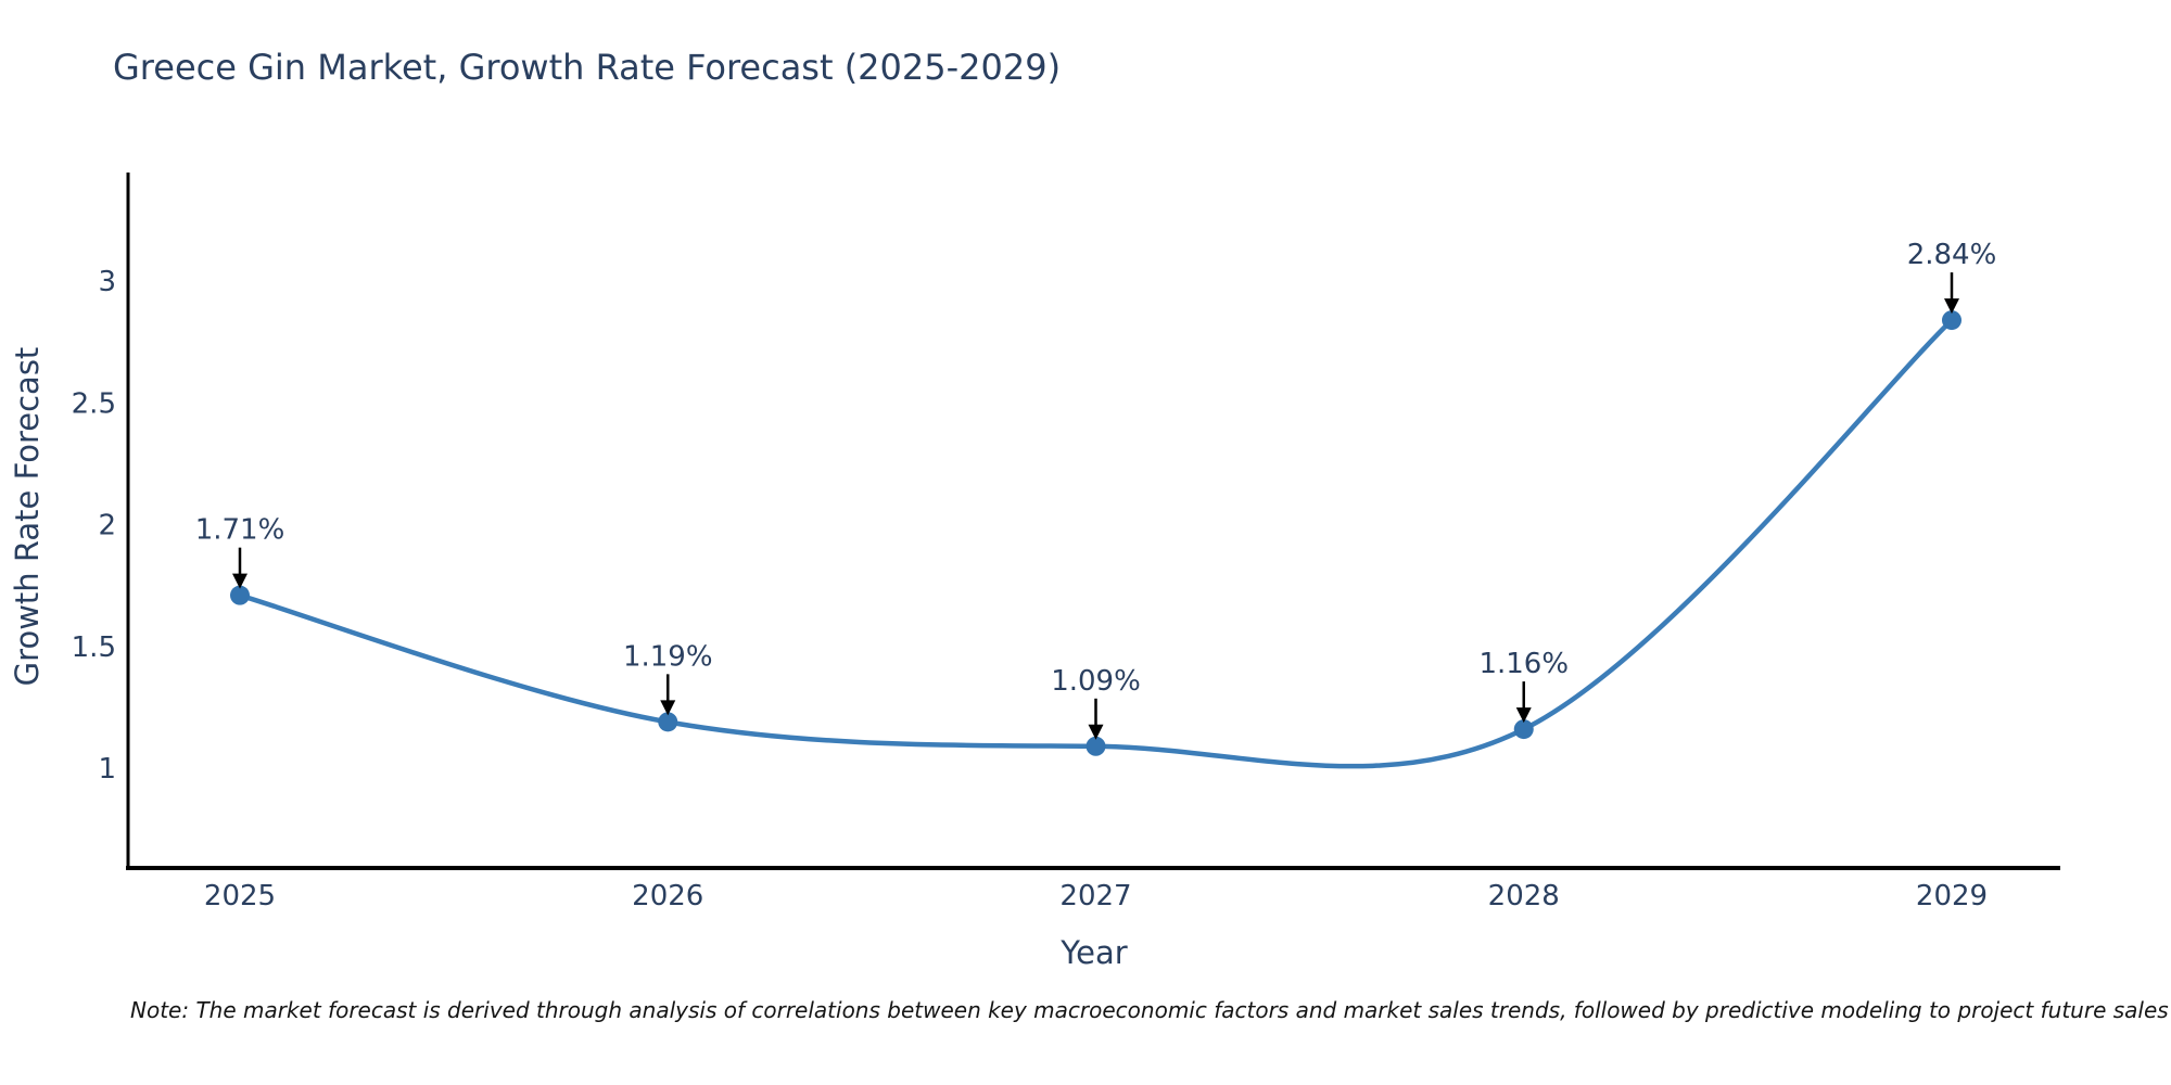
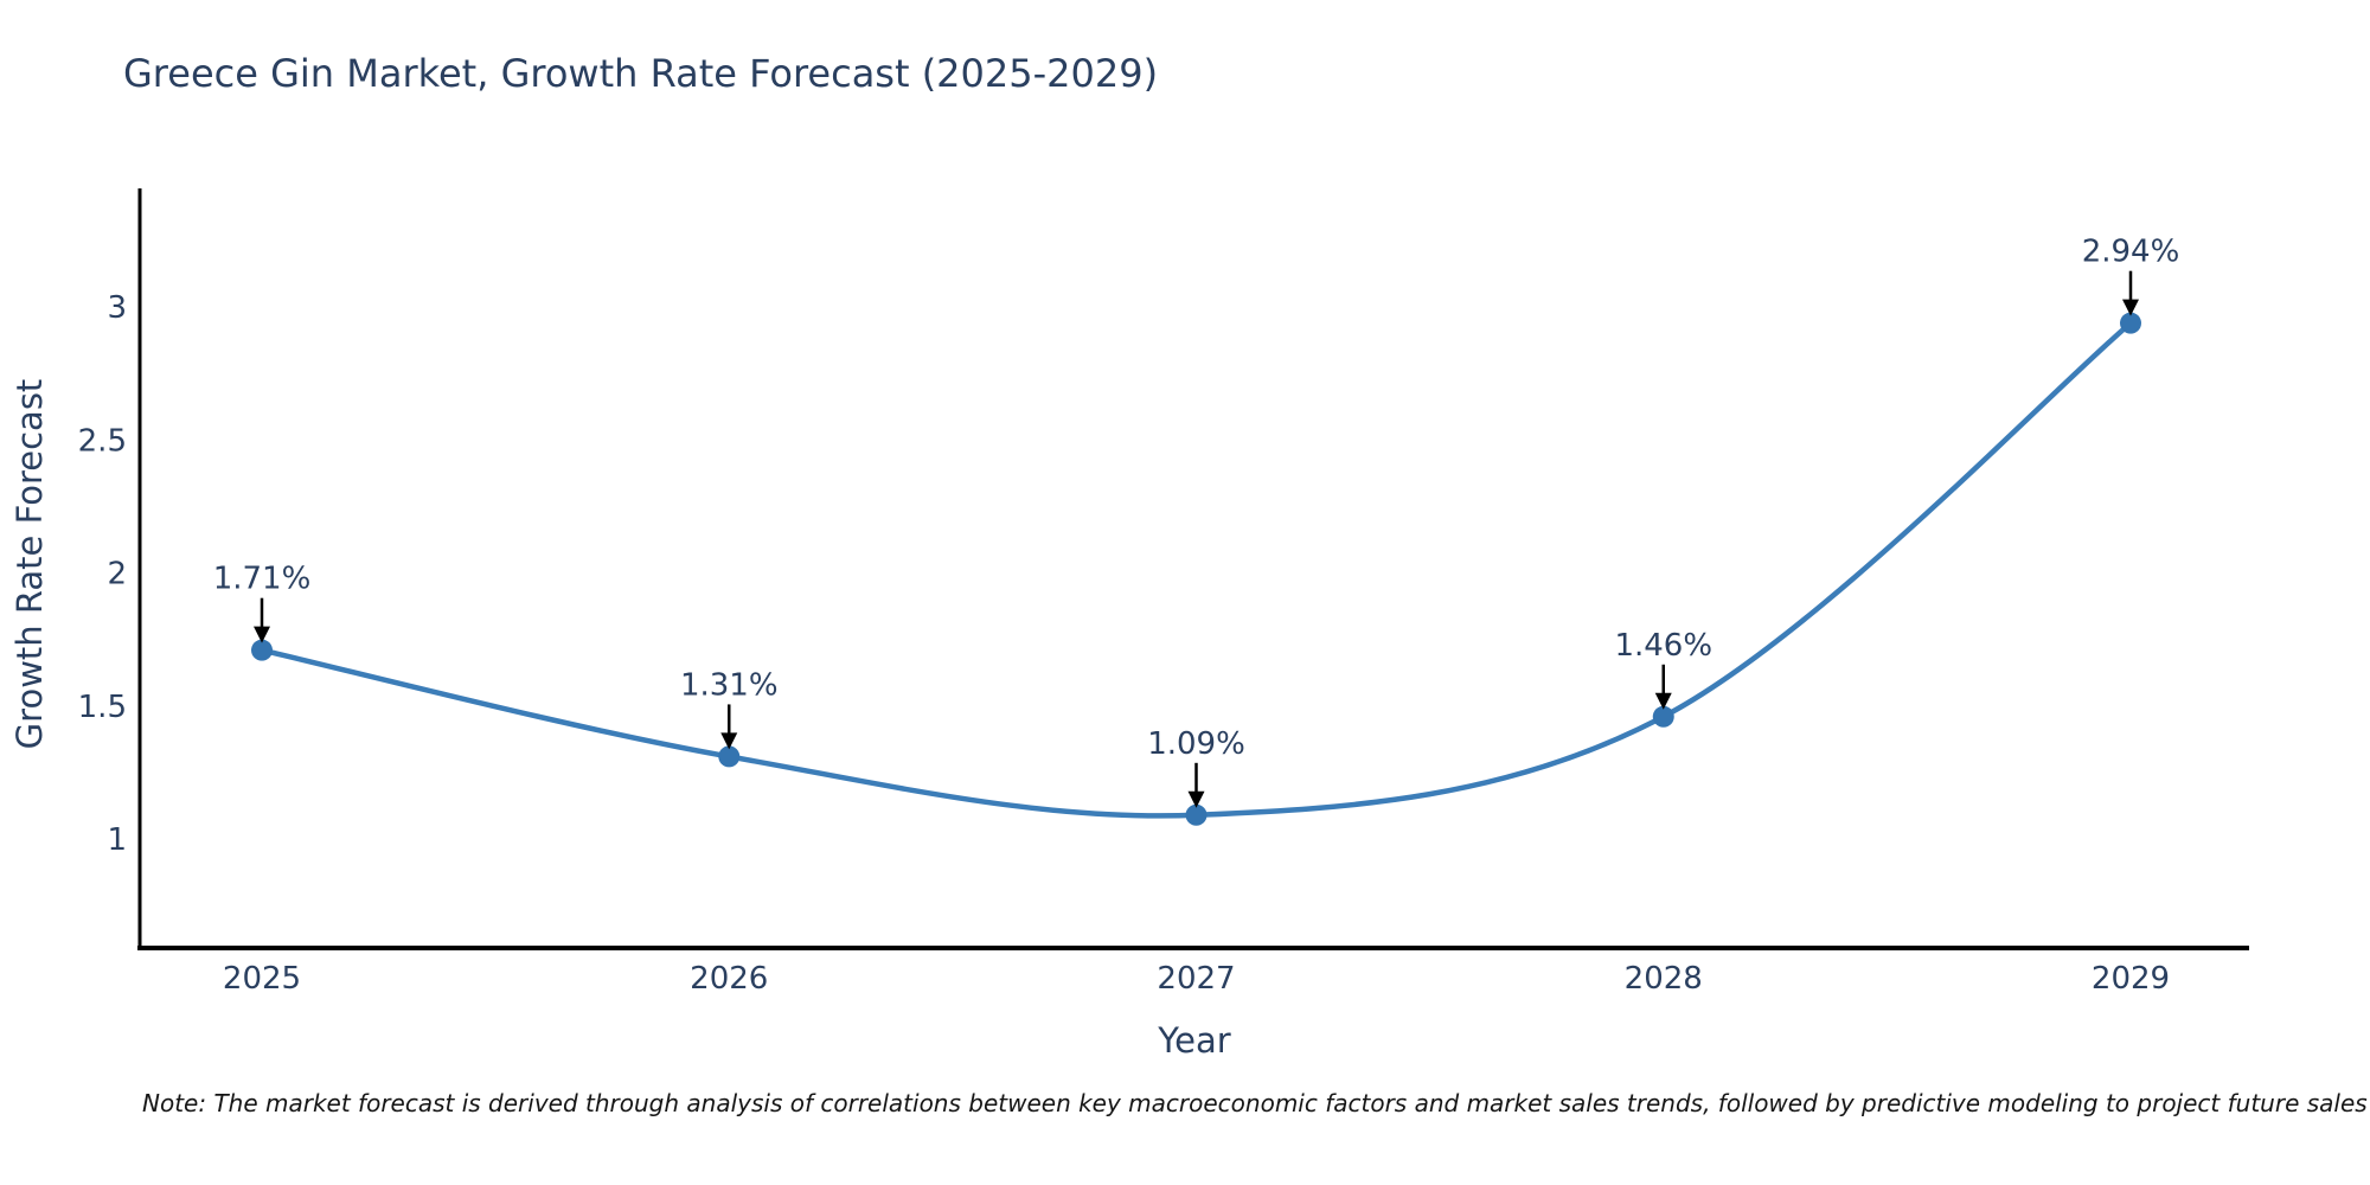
2026: 1.19% -> 1.31%
2028: 1.16% -> 1.46%
2029: 2.84% -> 2.94%
